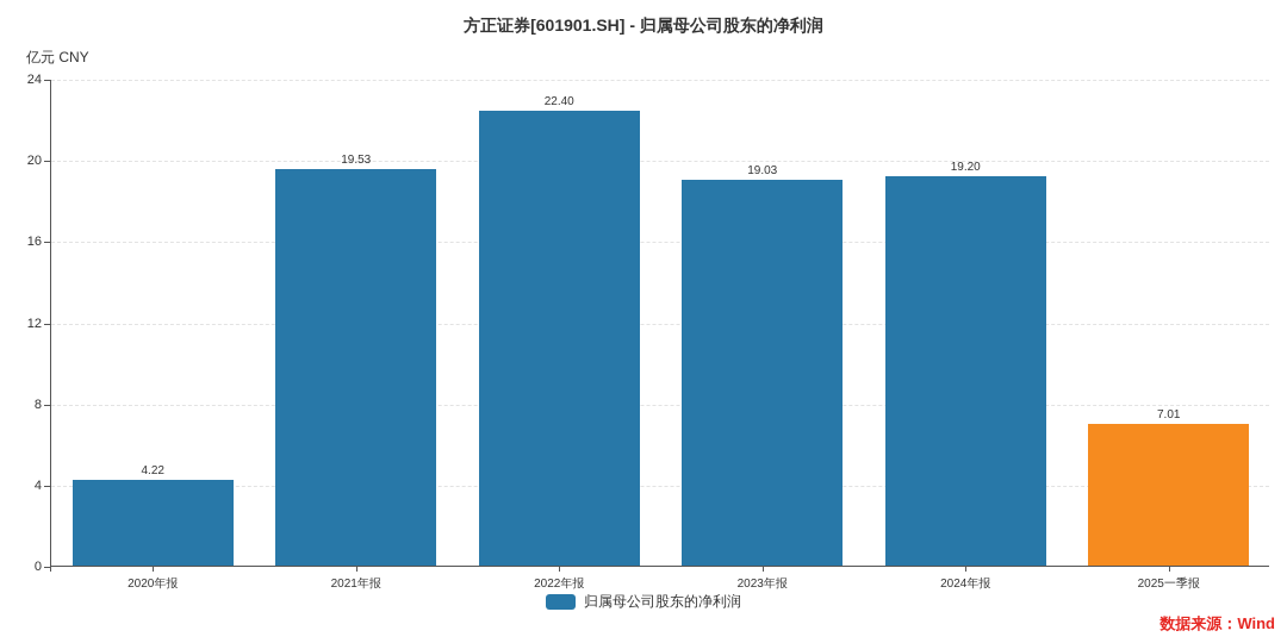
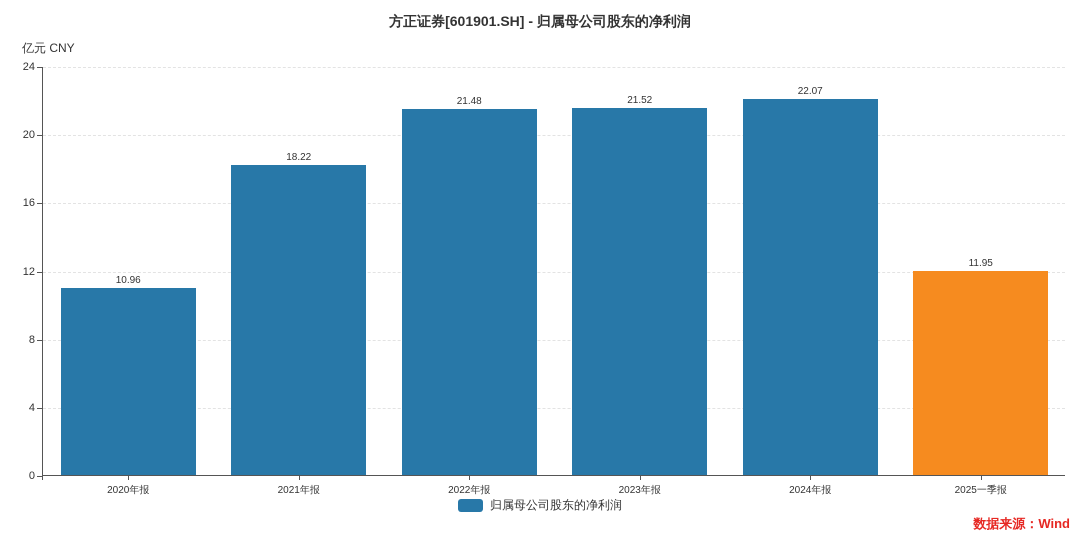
2020年报: 4.22 -> 10.96
2021年报: 19.53 -> 18.22
2022年报: 22.40 -> 21.48
2023年报: 19.03 -> 21.52
2024年报: 19.20 -> 22.07
2025一季报: 7.01 -> 11.95
